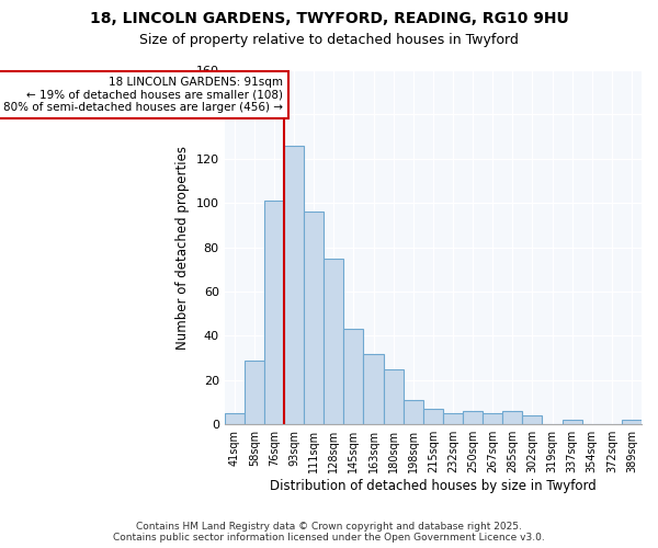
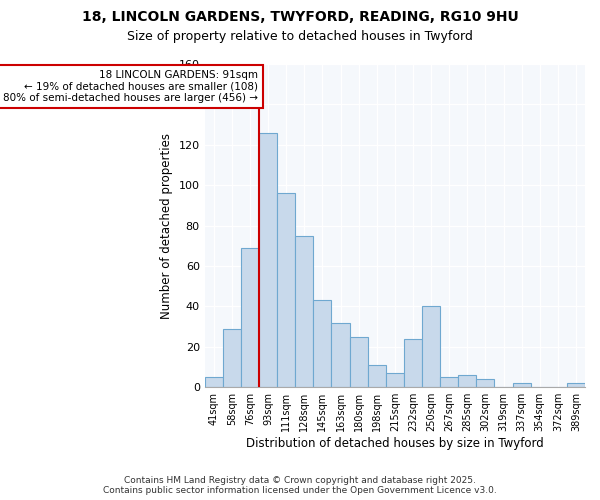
76sqm: 101 -> 69
232sqm: 5 -> 24
250sqm: 6 -> 40
